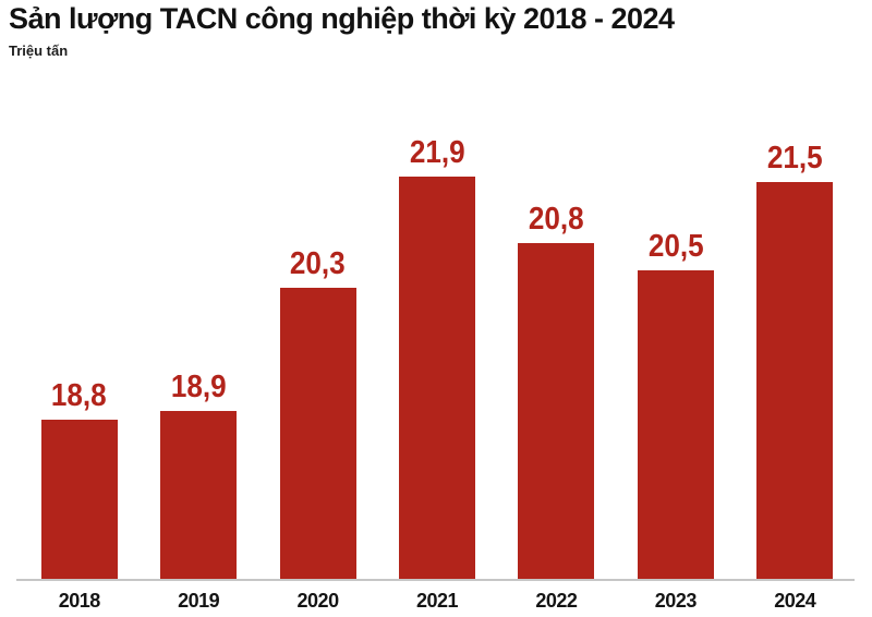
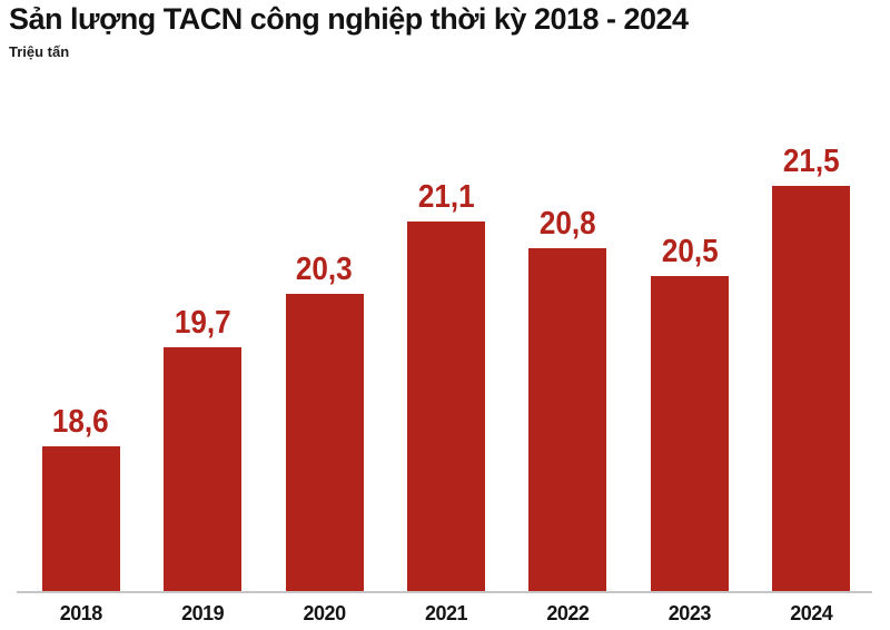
2018: 18,8 -> 18,6
2019: 18,9 -> 19,7
2021: 21,9 -> 21,1
